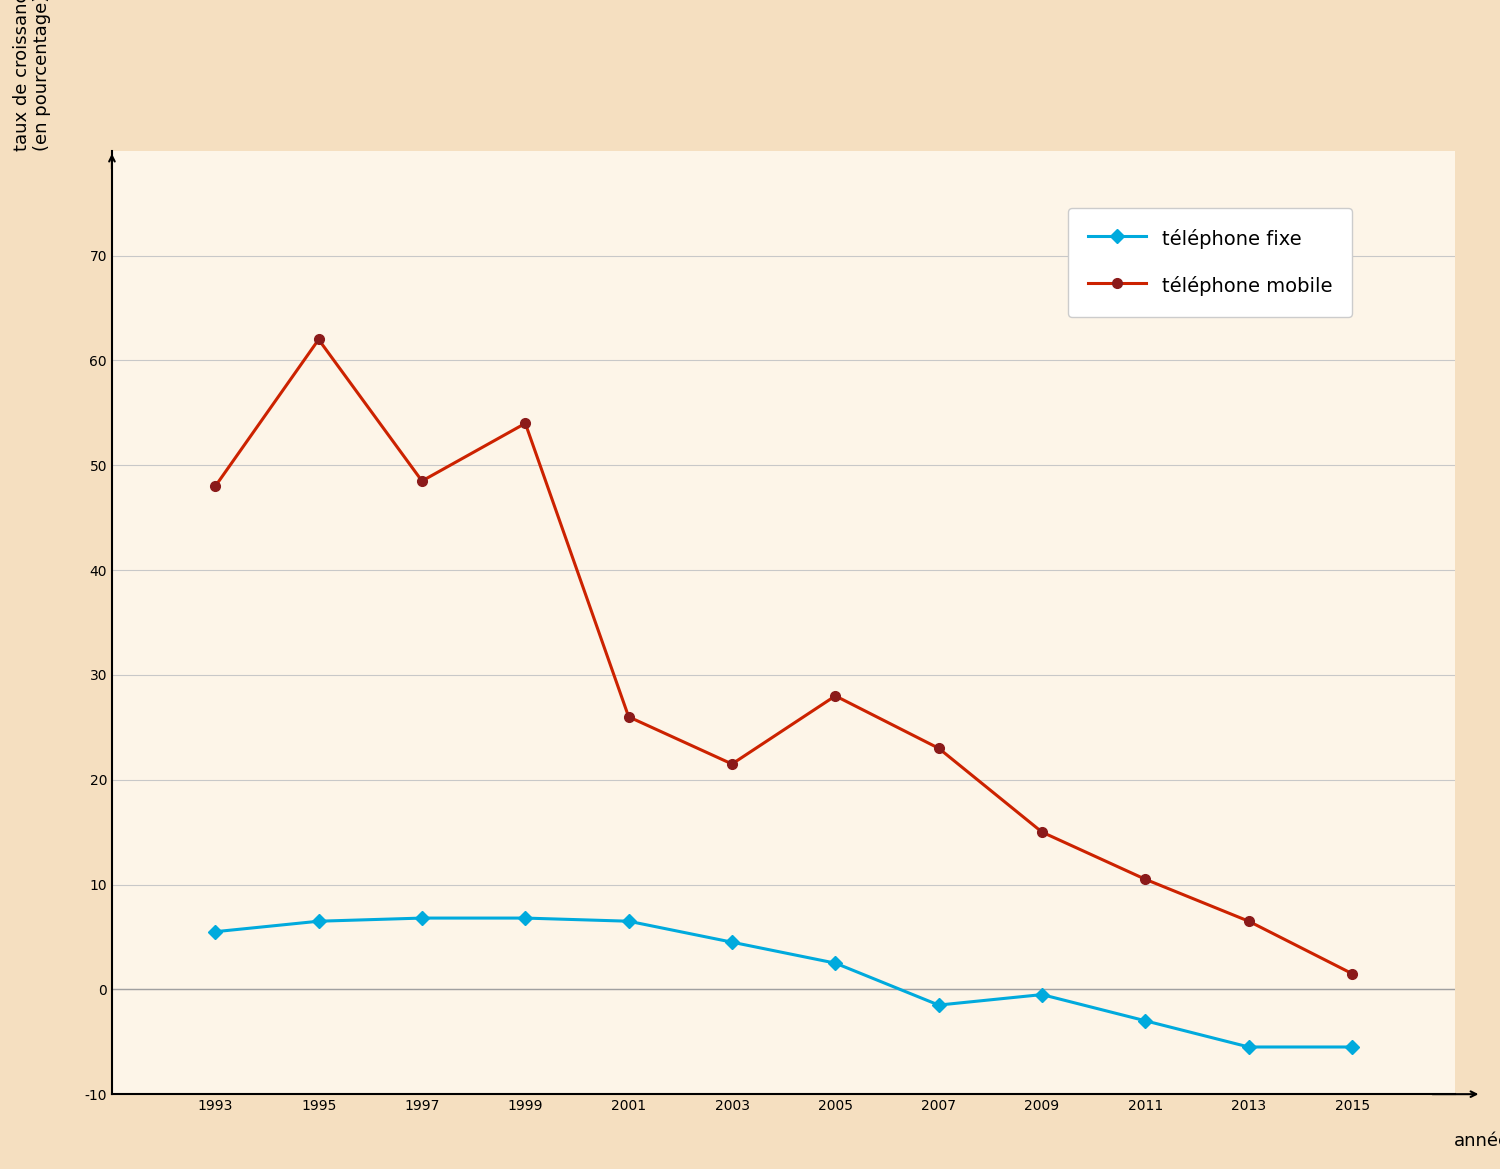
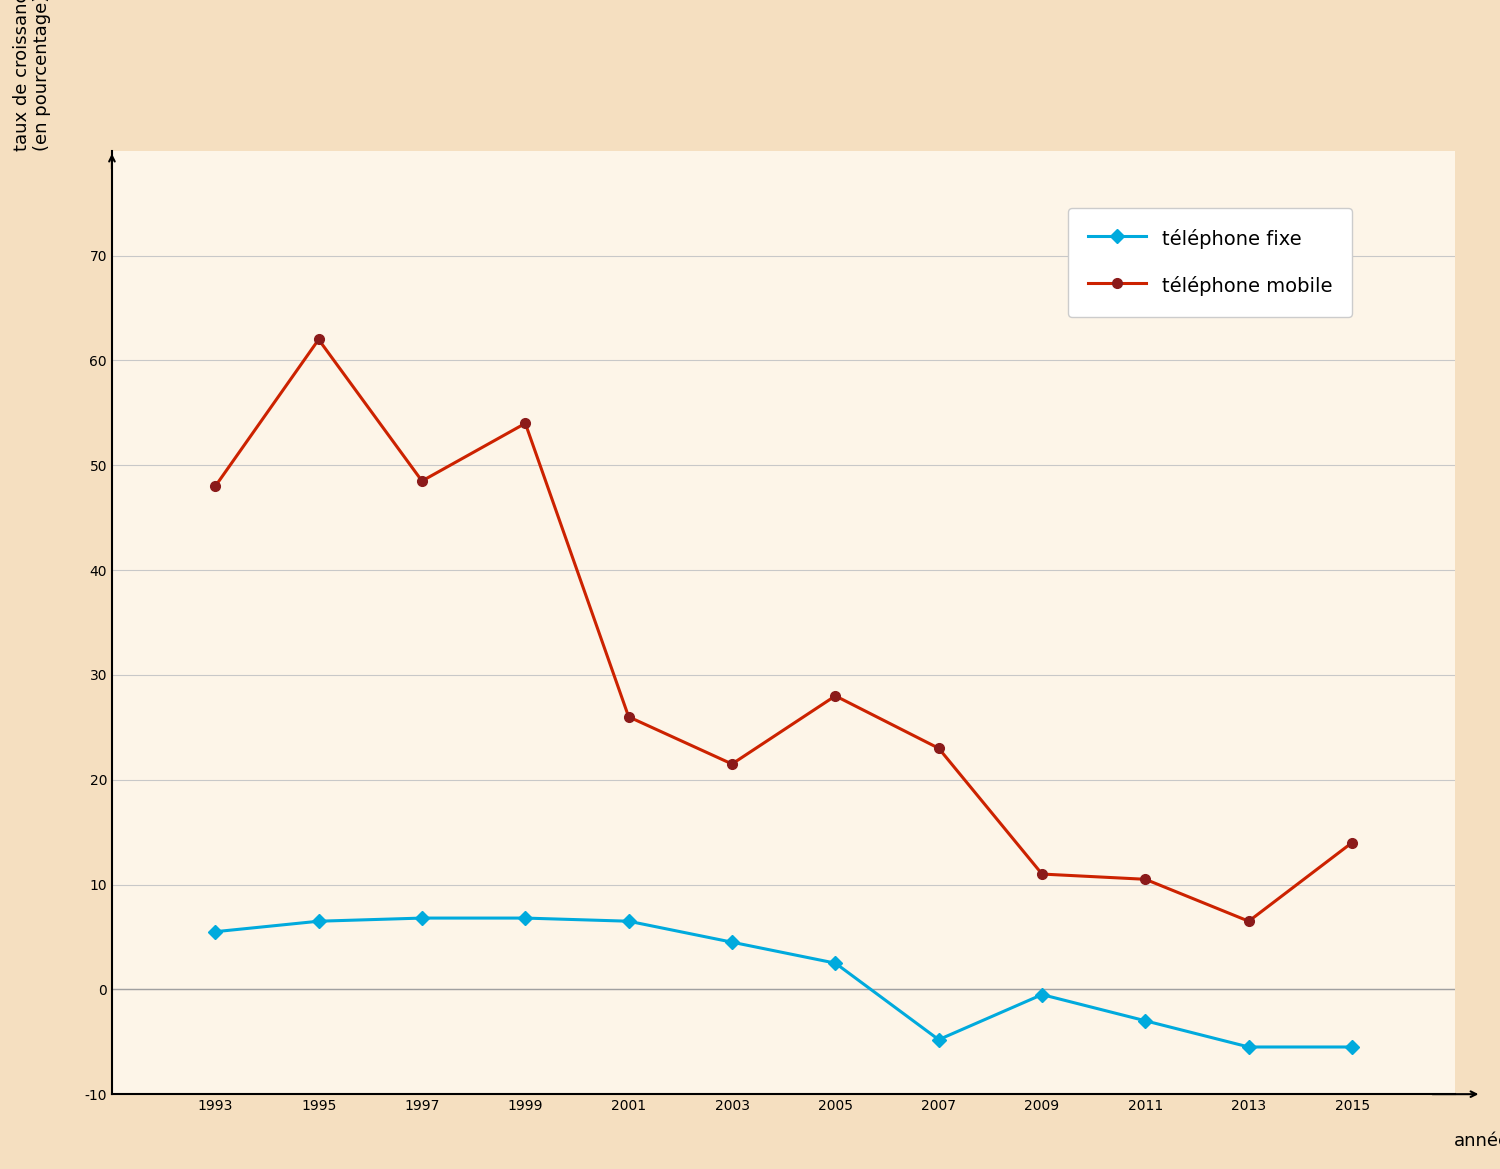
téléphone fixe/2007: -1.5 -> -4.8
téléphone mobile/2009: 15.0 -> 11.0
téléphone mobile/2015: 1.5 -> 14.0
